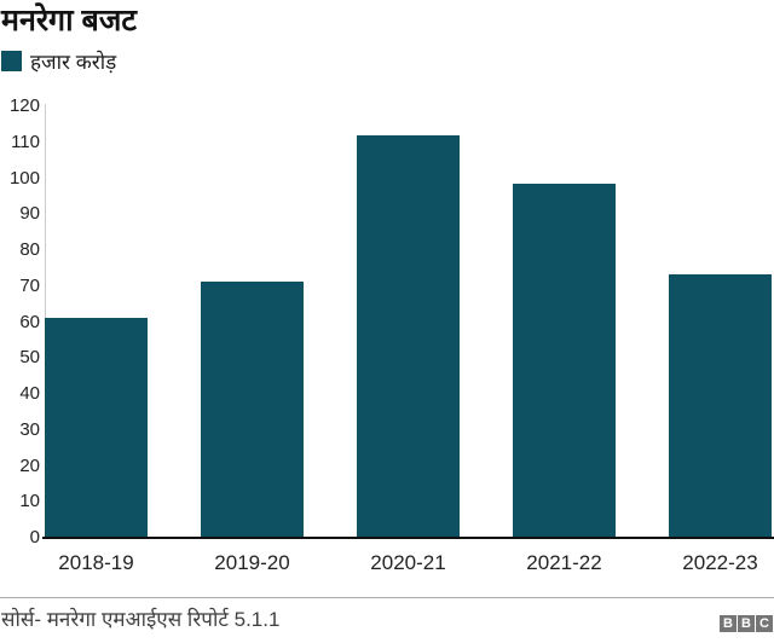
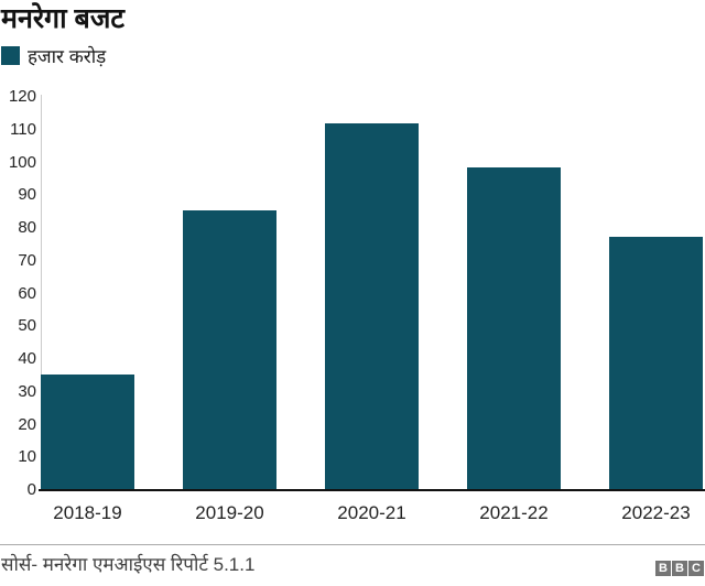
2018-19: 61 -> 35
2019-20: 71 -> 85
2022-23: 73 -> 77
